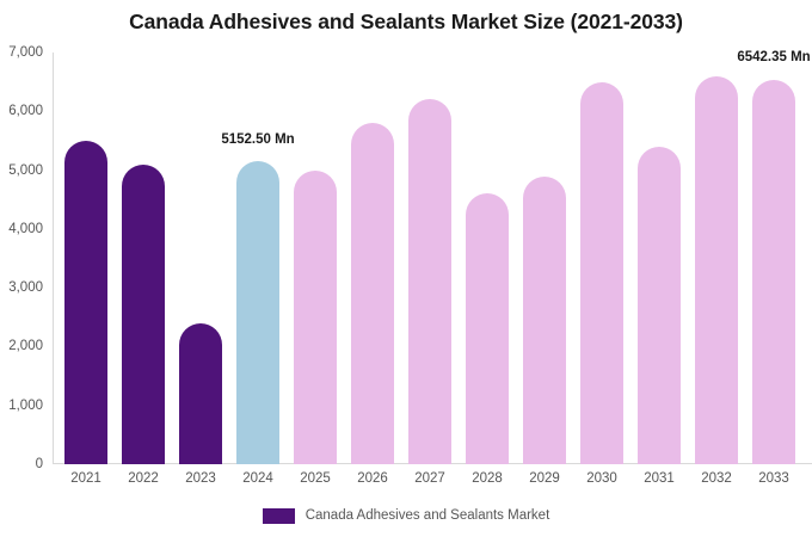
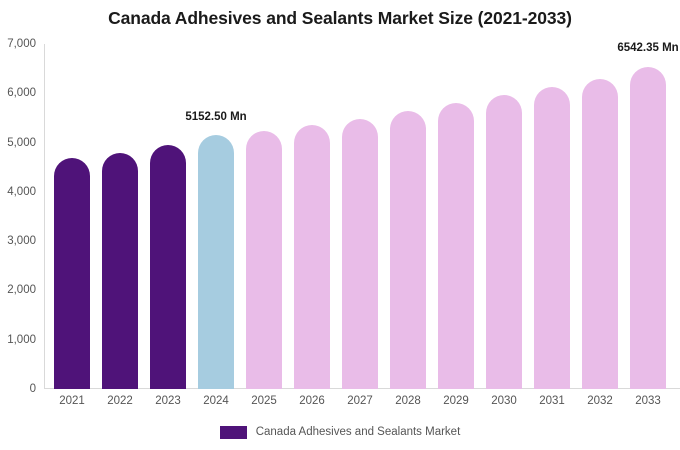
2021: 5500 -> 4700
2022: 5100 -> 4800
2023: 2400 -> 5000
2025: 5000 -> 5200
2026: 5800 -> 5400
2027: 6200 -> 5500
2028: 4600 -> 5600
2029: 4900 -> 5800
2030: 6500 -> 6000
2031: 5400 -> 6100
2032: 6600 -> 6300
